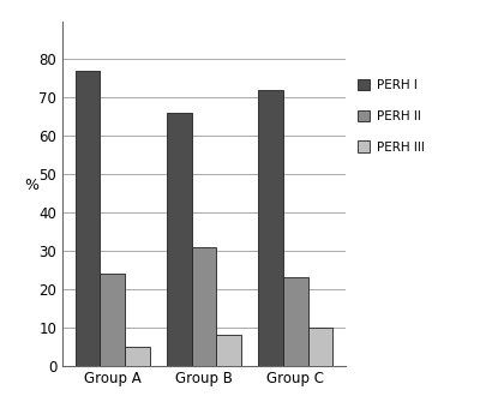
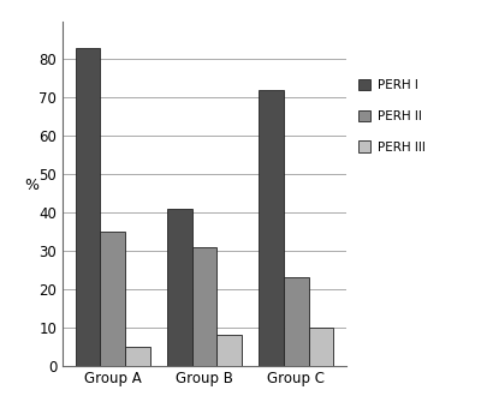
PERH I/Group A: 77 -> 83
PERH II/Group A: 24 -> 35
PERH I/Group B: 66 -> 41
